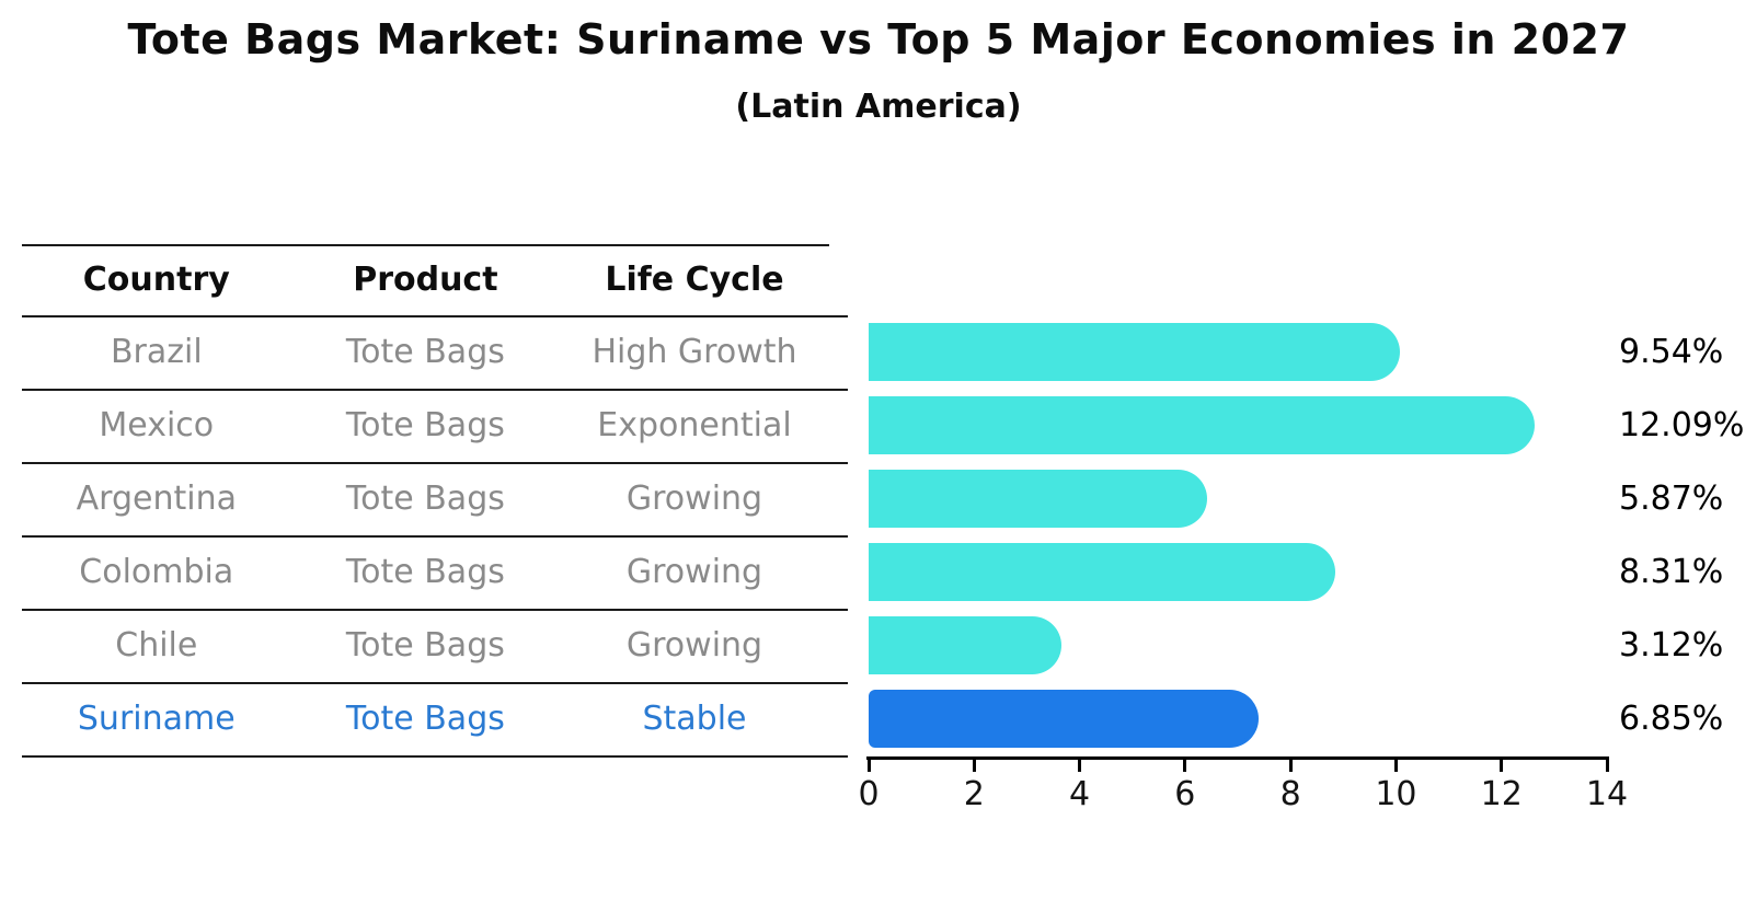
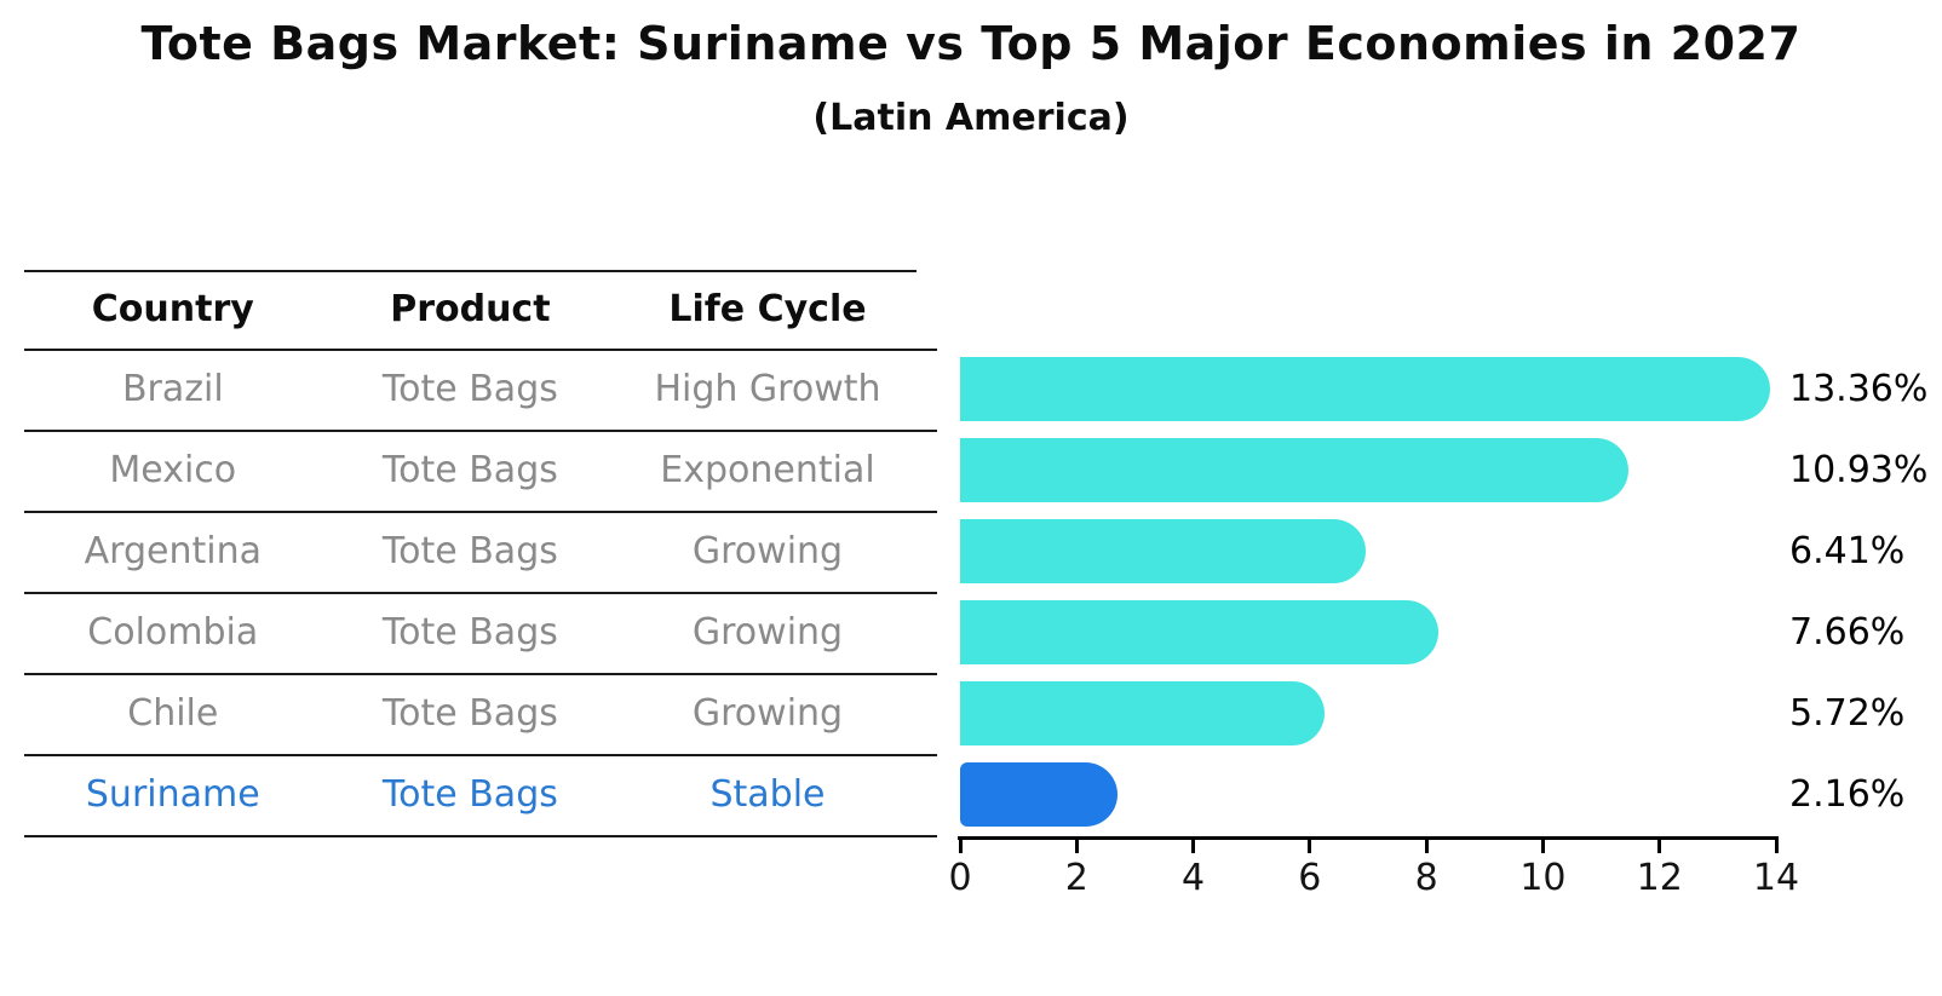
Brazil: 9.54% -> 13.36%
Mexico: 12.09% -> 10.93%
Argentina: 5.87% -> 6.41%
Colombia: 8.31% -> 7.66%
Chile: 3.12% -> 5.72%
Suriname: 6.85% -> 2.16%
